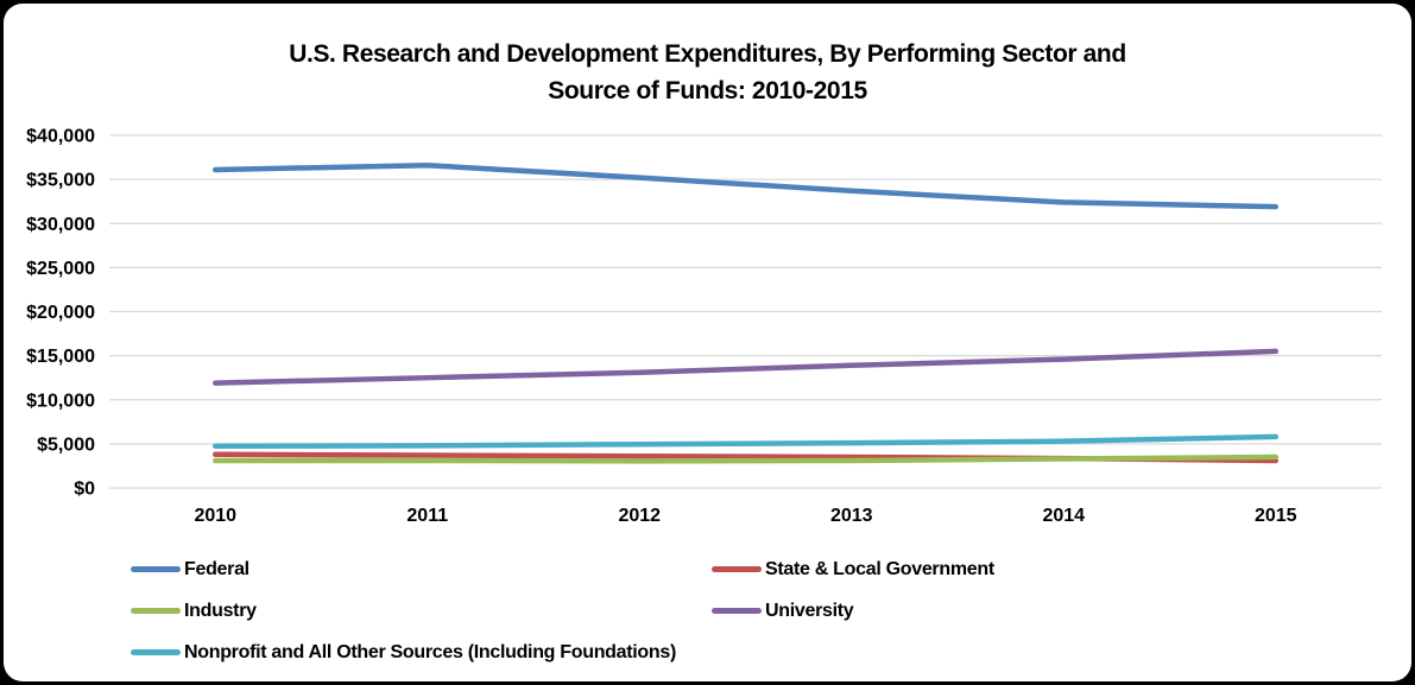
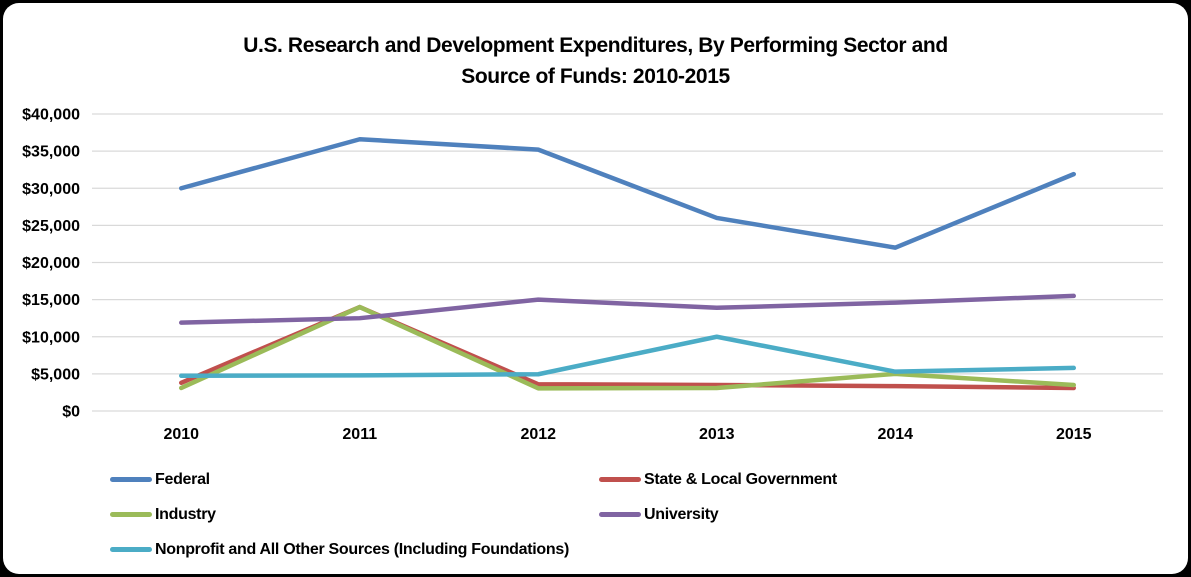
Federal/2010: $36000 -> $30000
State & Local Government/2011: $4000 -> $14000
Industry/2011: $3000 -> $14000
University/2012: $13000 -> $15000
Federal/2013: $34000 -> $26000
Nonprofit and All Other Sources (Including Foundations)/2013: $5000 -> $10000
Federal/2014: $32000 -> $22000
Industry/2014: $3000 -> $5000
